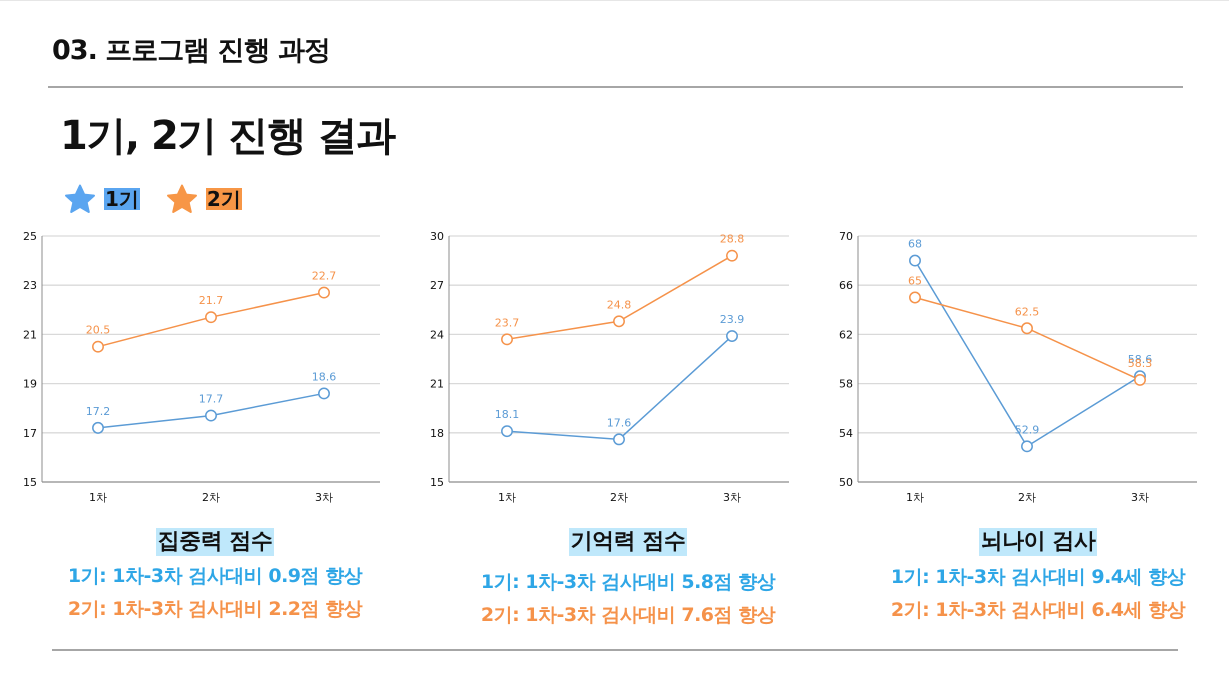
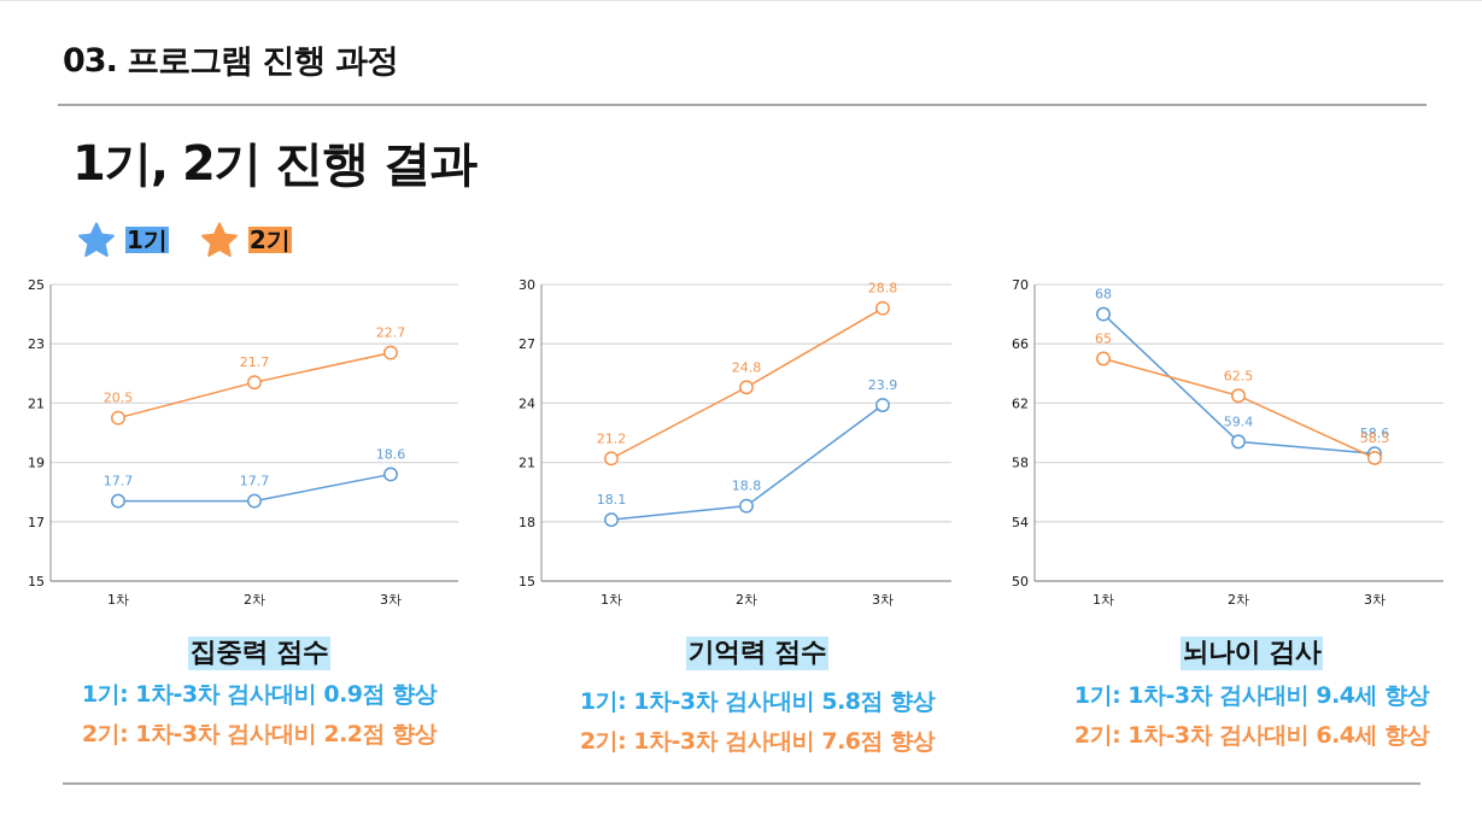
집중력 점수/1기/1차: 17.2 -> 17.7
기억력 점수/2기/1차: 23.7 -> 21.2
기억력 점수/1기/2차: 17.6 -> 18.8
뇌나이 검사/1기/2차: 52.9 -> 59.4
